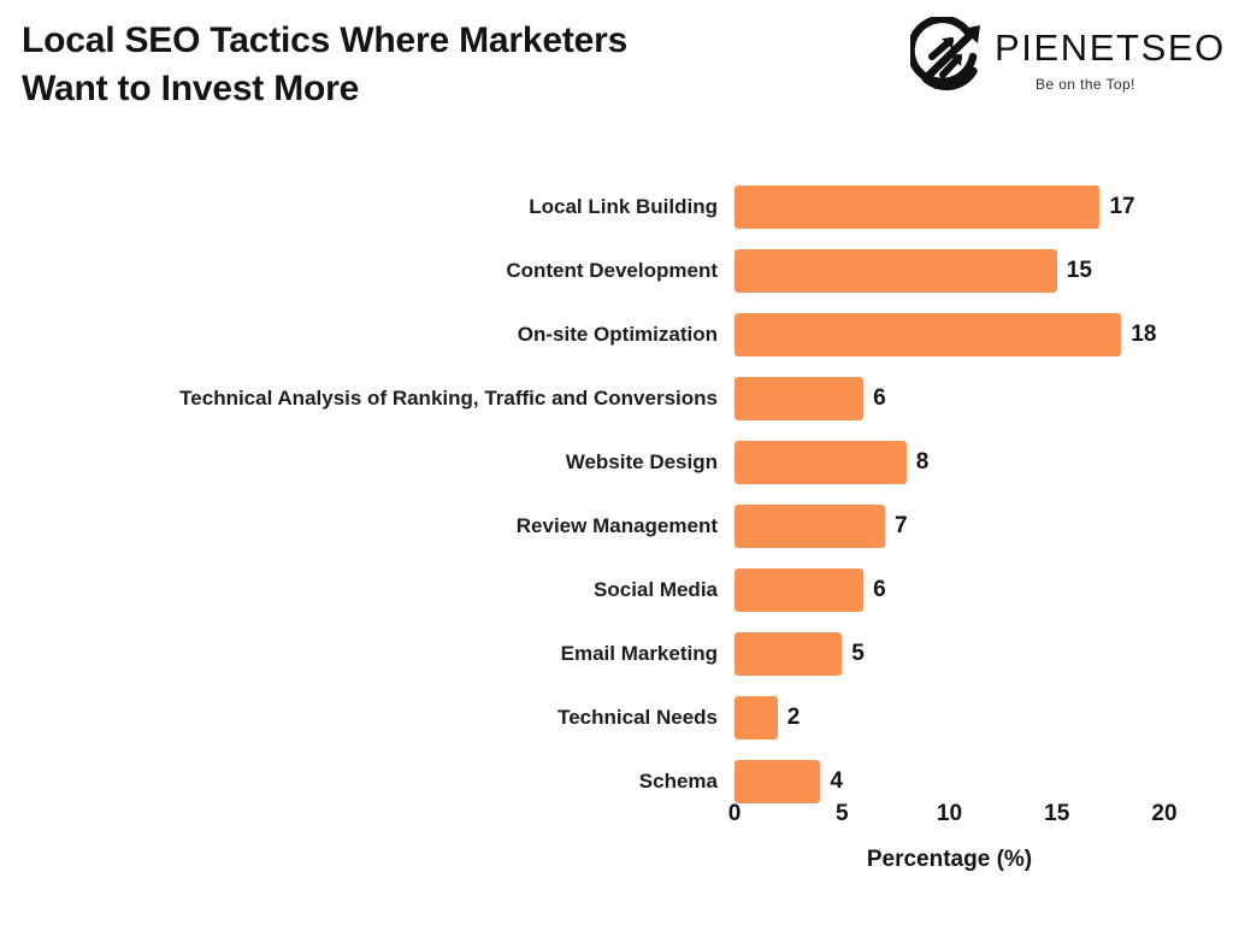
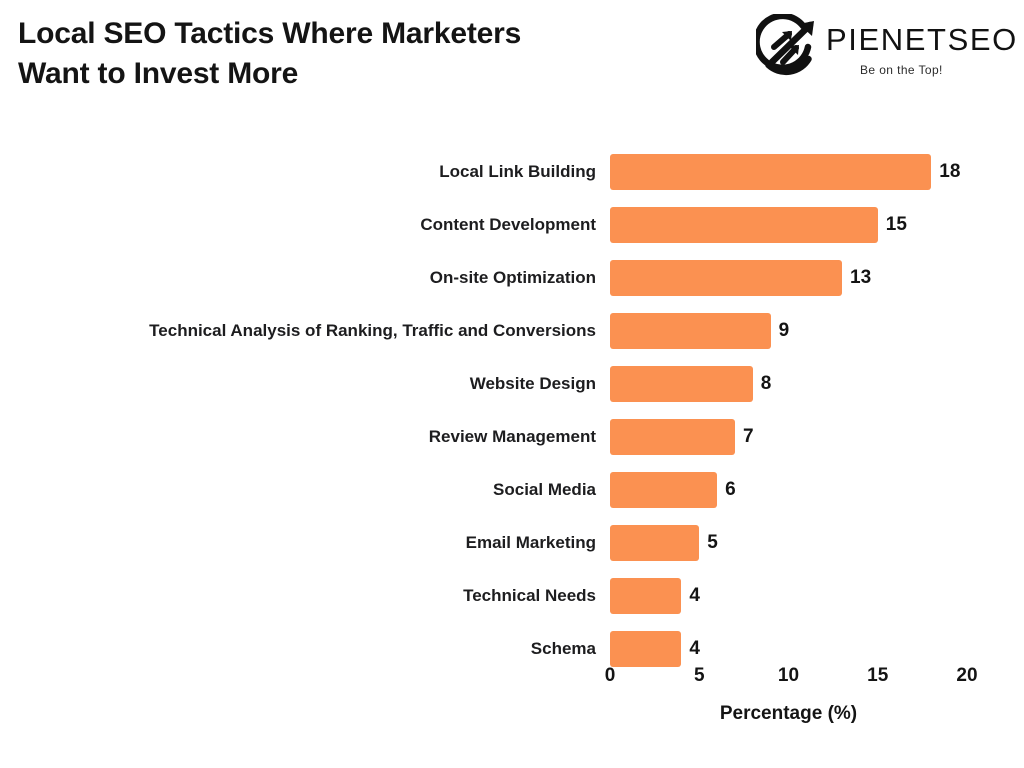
Local Link Building: 17 -> 18
On-site Optimization: 18 -> 13
Technical Analysis of Ranking, Traffic and Conversions: 6 -> 9
Technical Needs: 2 -> 4
